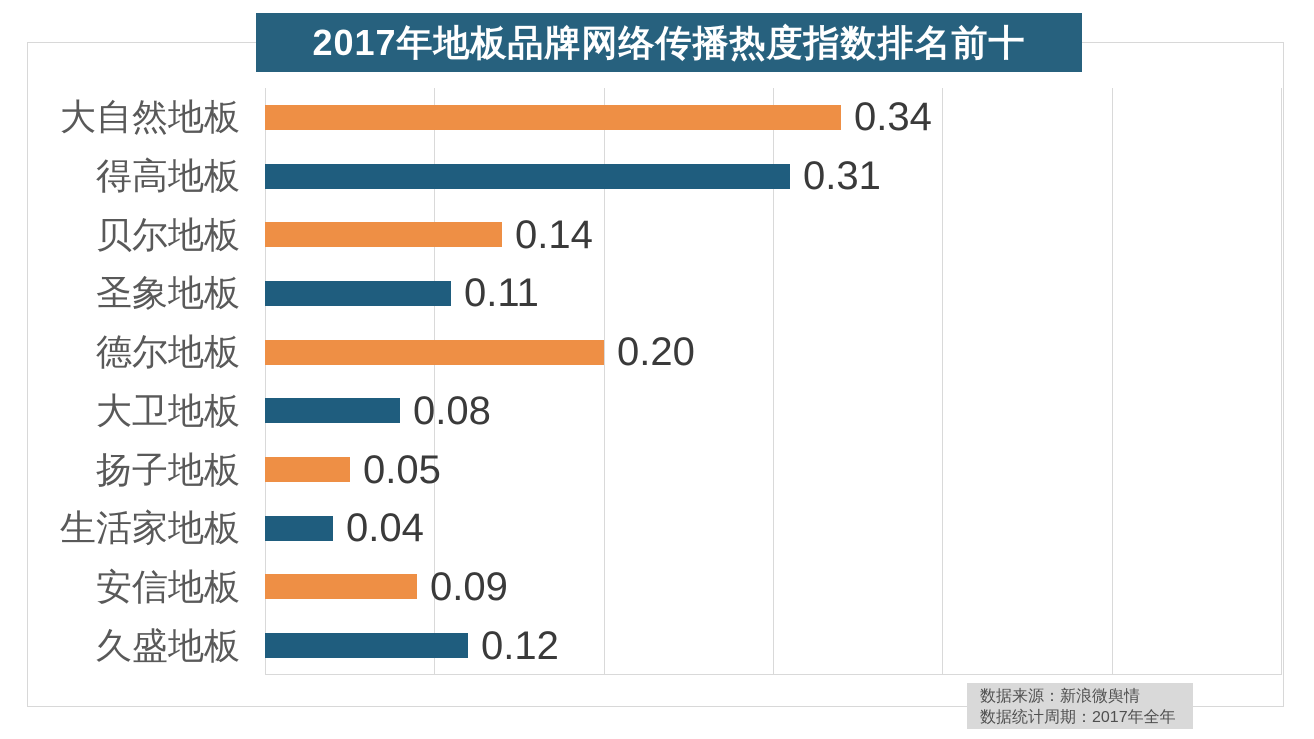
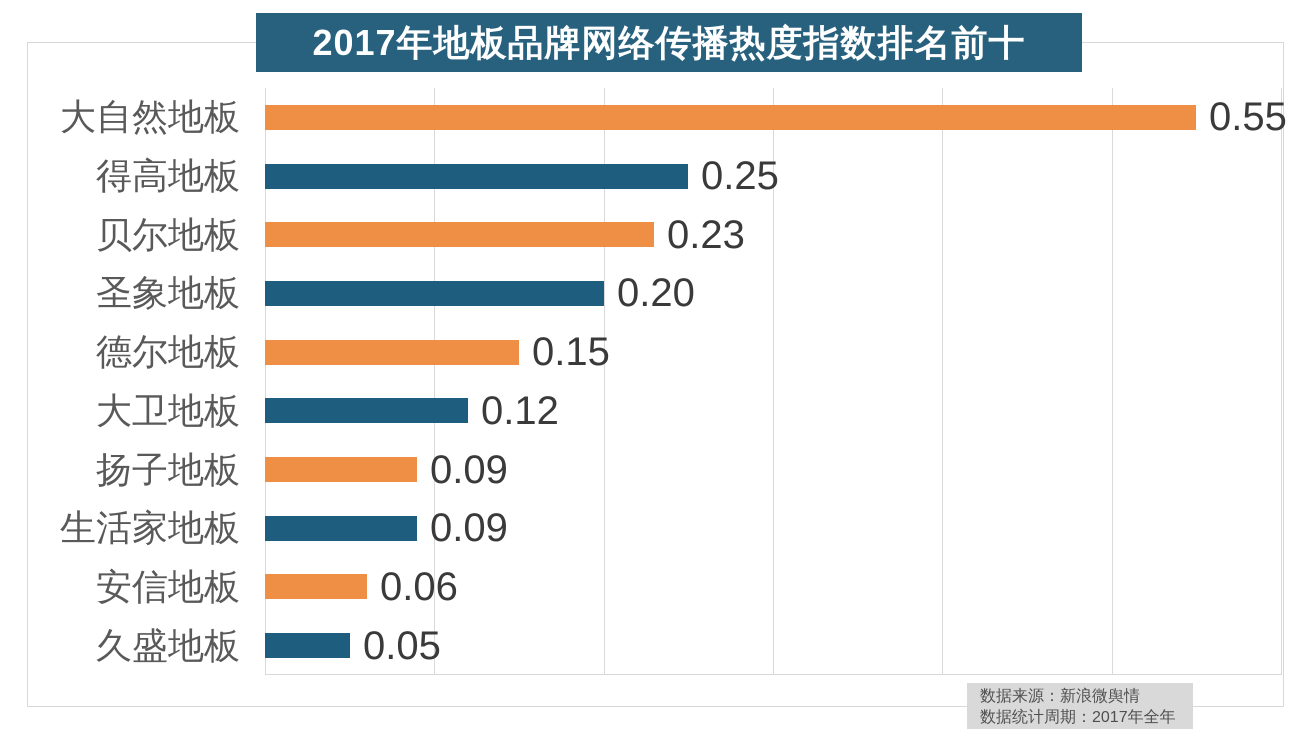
大自然地板: 0.34 -> 0.55
得高地板: 0.31 -> 0.25
贝尔地板: 0.14 -> 0.23
圣象地板: 0.11 -> 0.20
德尔地板: 0.20 -> 0.15
大卫地板: 0.08 -> 0.12
扬子地板: 0.05 -> 0.09
生活家地板: 0.04 -> 0.09
安信地板: 0.09 -> 0.06
久盛地板: 0.12 -> 0.05
